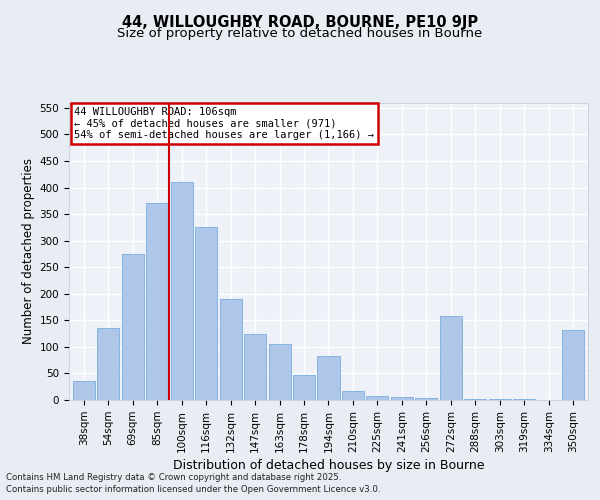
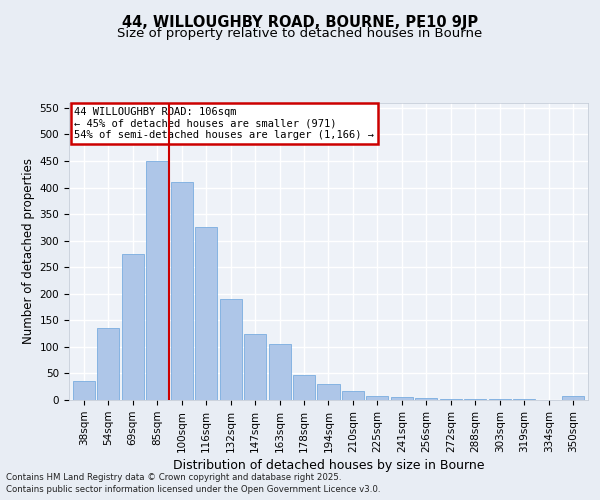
85sqm: 370 -> 450
194sqm: 82 -> 30
272sqm: 158 -> 2
350sqm: 132 -> 7
